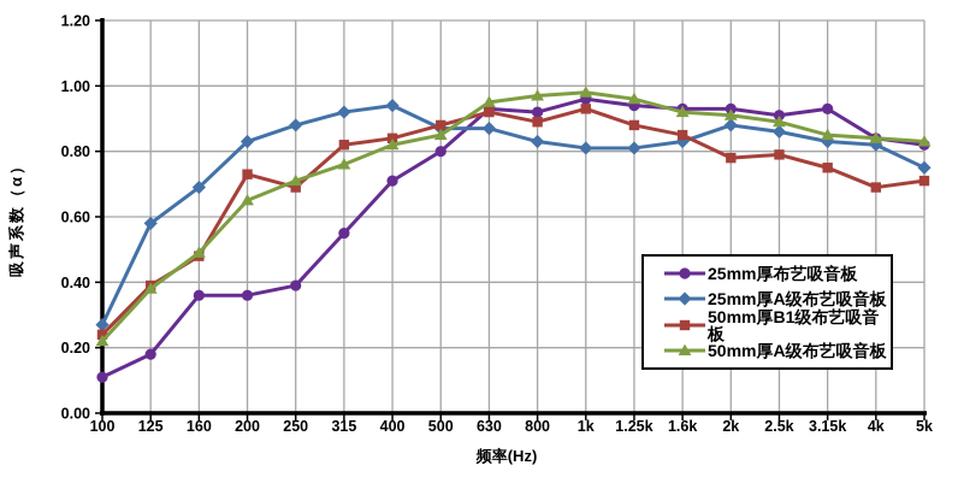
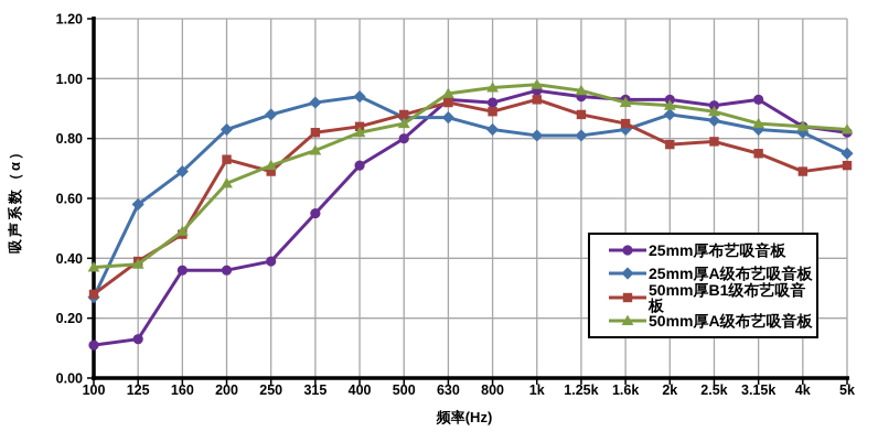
50mm厚B1级布艺吸音板/100: 0.24 -> 0.28
50mm厚A级布艺吸音板/100: 0.22 -> 0.37
25mm厚布艺吸音板/125: 0.18 -> 0.13
